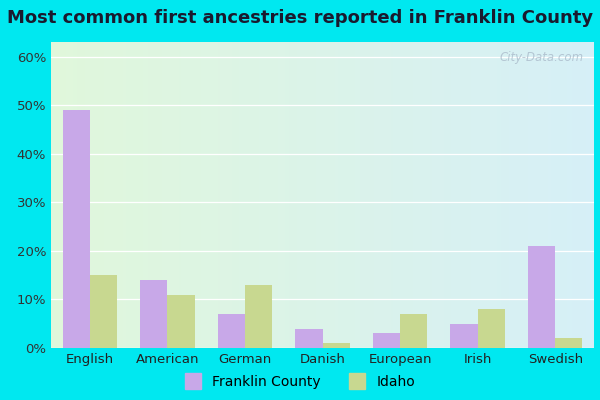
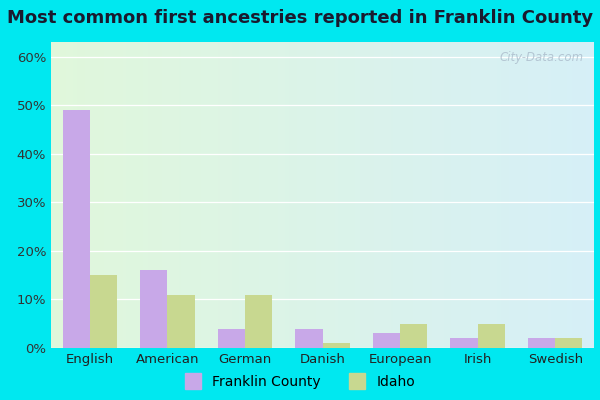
Franklin County/American: 14% -> 16%
Franklin County/German: 7% -> 4%
Idaho/German: 13% -> 11%
Idaho/European: 7% -> 5%
Franklin County/Irish: 5% -> 2%
Idaho/Irish: 8% -> 5%
Franklin County/Swedish: 21% -> 2%
